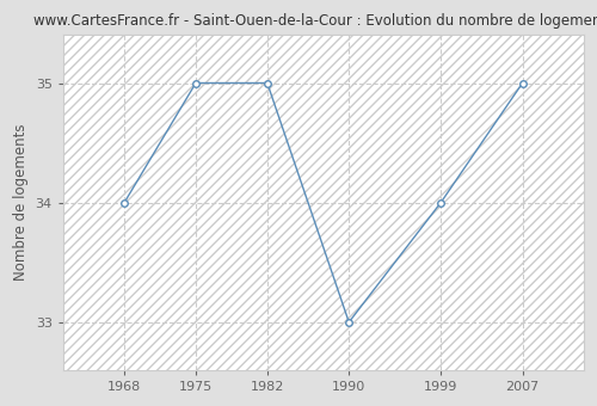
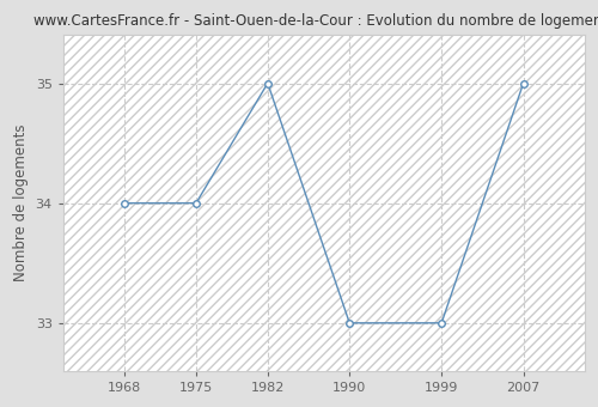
1975: 35 -> 34
1999: 34 -> 33
